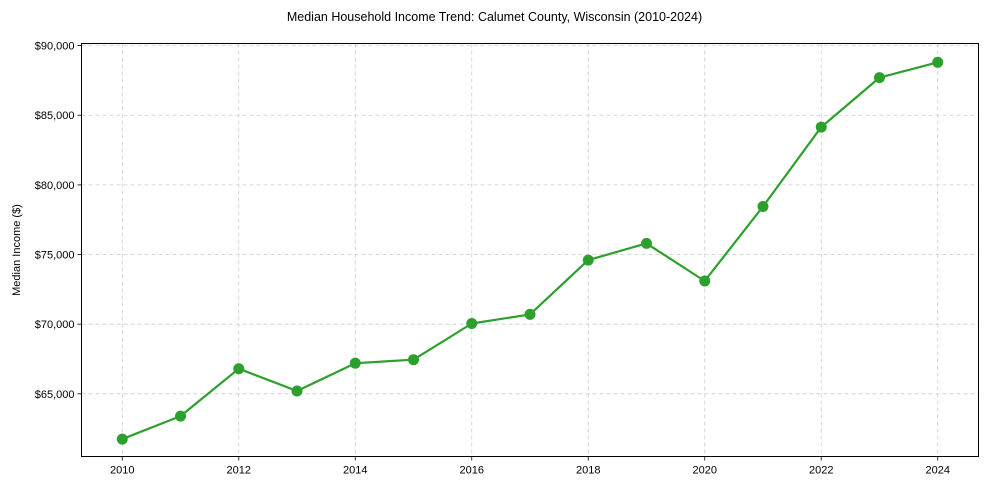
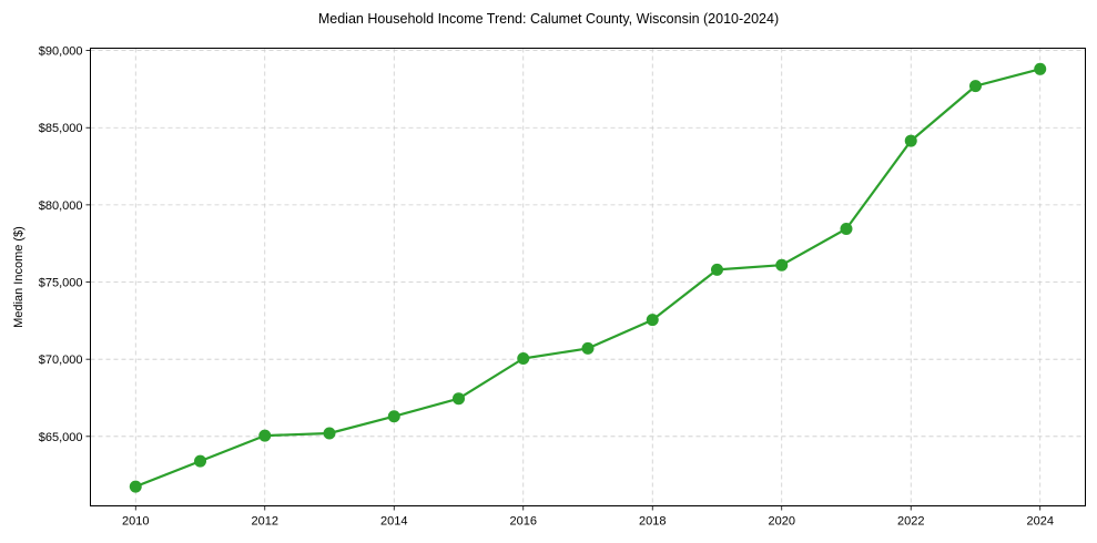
2012: $66800 -> $65000
2014: $67200 -> $66300
2018: $74600 -> $72600
2020: $73100 -> $76100
